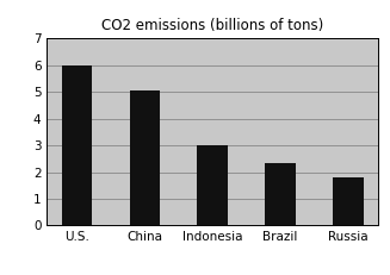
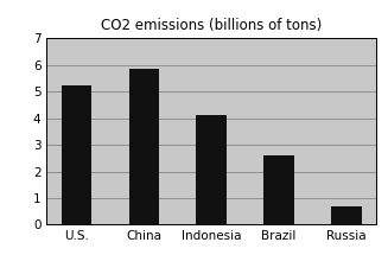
U.S.: 6.00 -> 5.25
China: 5.05 -> 5.85
Indonesia: 3.00 -> 4.10
Brazil: 2.35 -> 2.60
Russia: 1.80 -> 0.70
